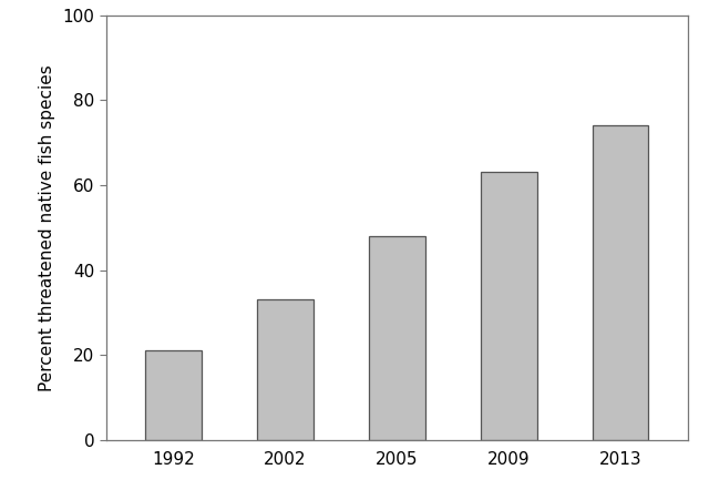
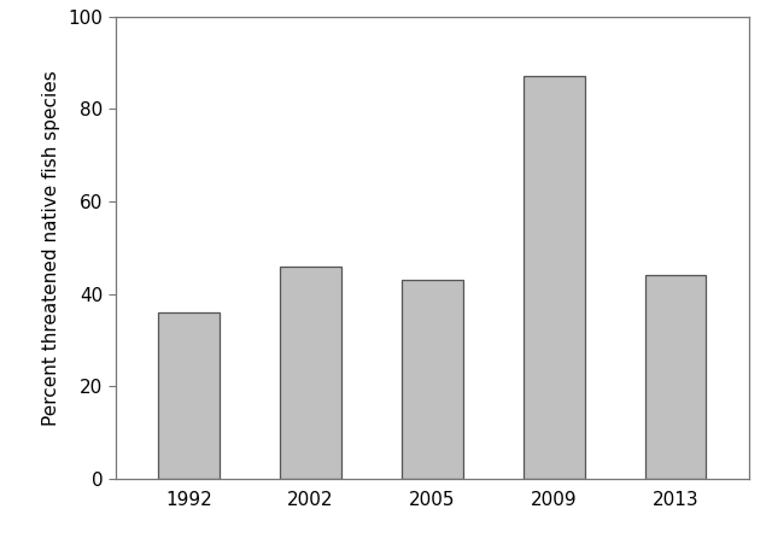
1992: 21 -> 36
2002: 33 -> 46
2005: 48 -> 43
2009: 63 -> 87
2013: 74 -> 44
